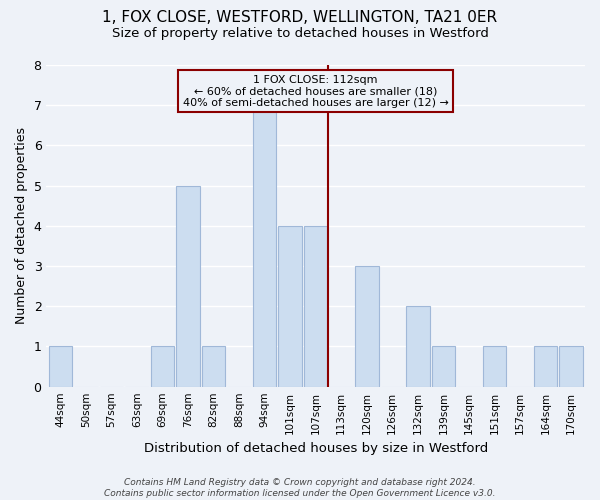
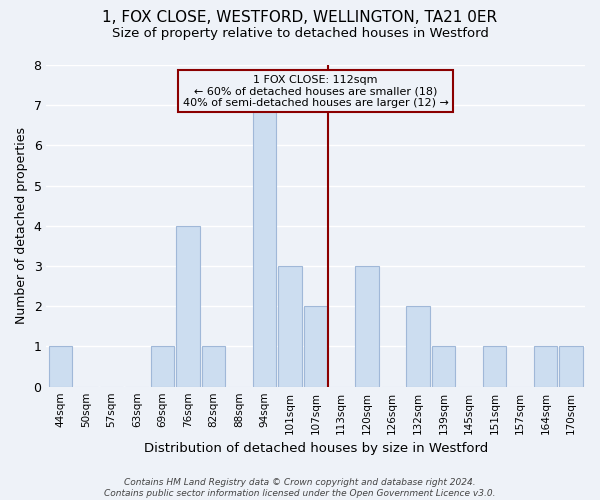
76sqm: 5 -> 4
101sqm: 4 -> 3
107sqm: 4 -> 2
